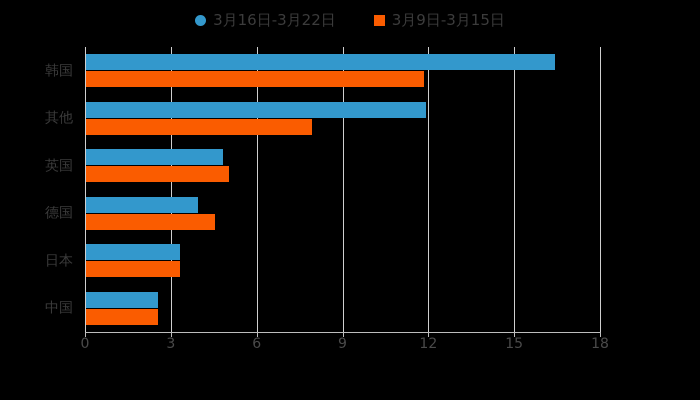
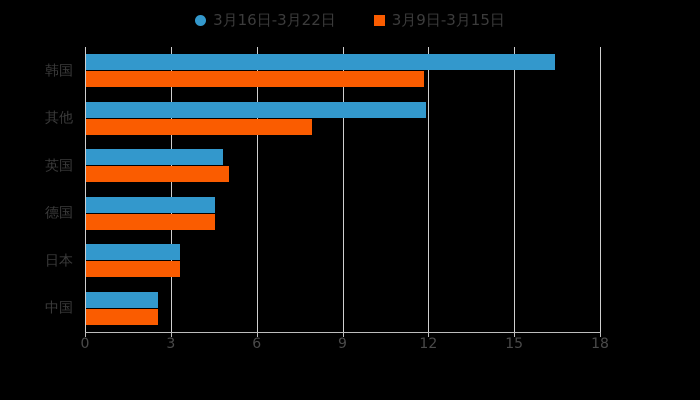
3月16日-3月22日/德国: 3.9 -> 4.5
